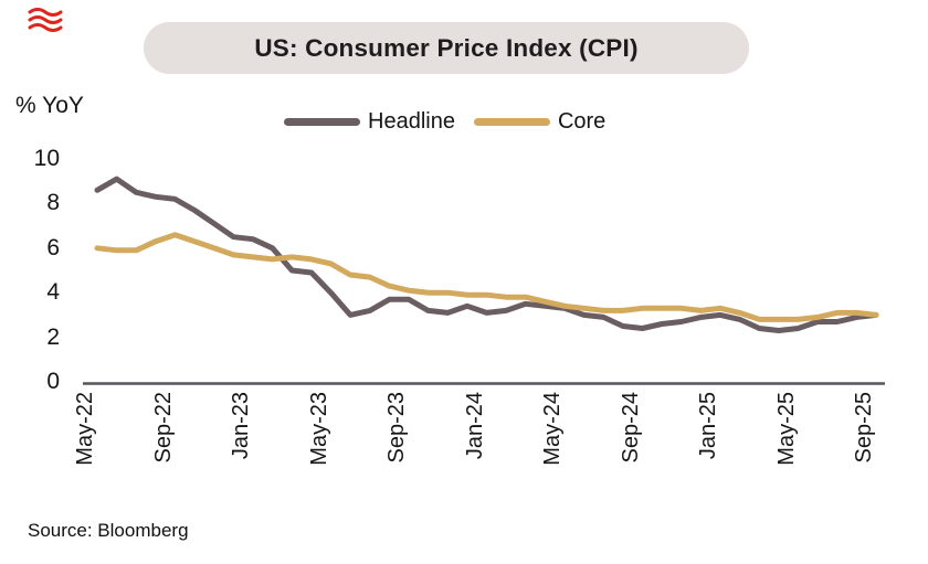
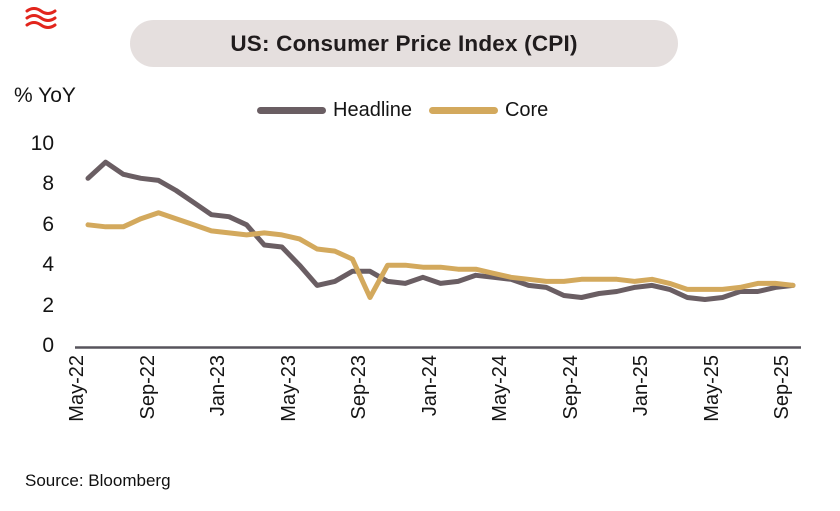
Headline/May-22: 8.6 -> 8.3
Core/Sep-23: 4.1 -> 2.4
